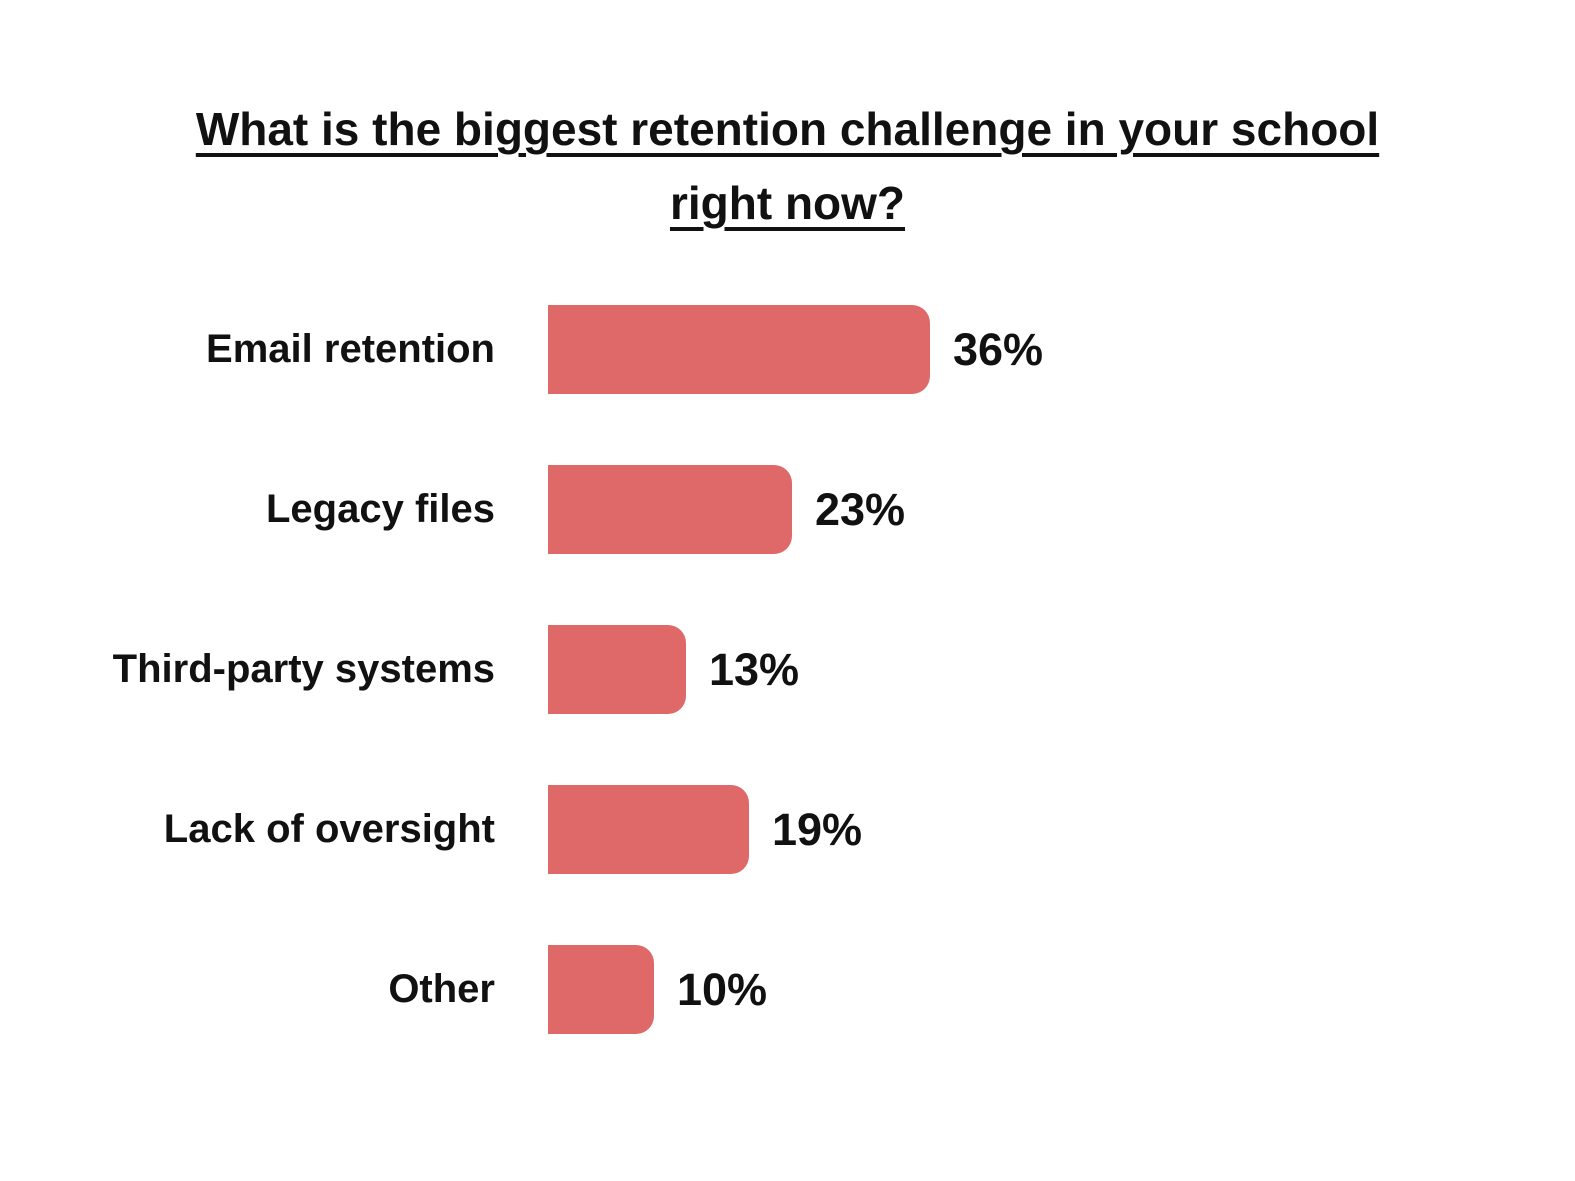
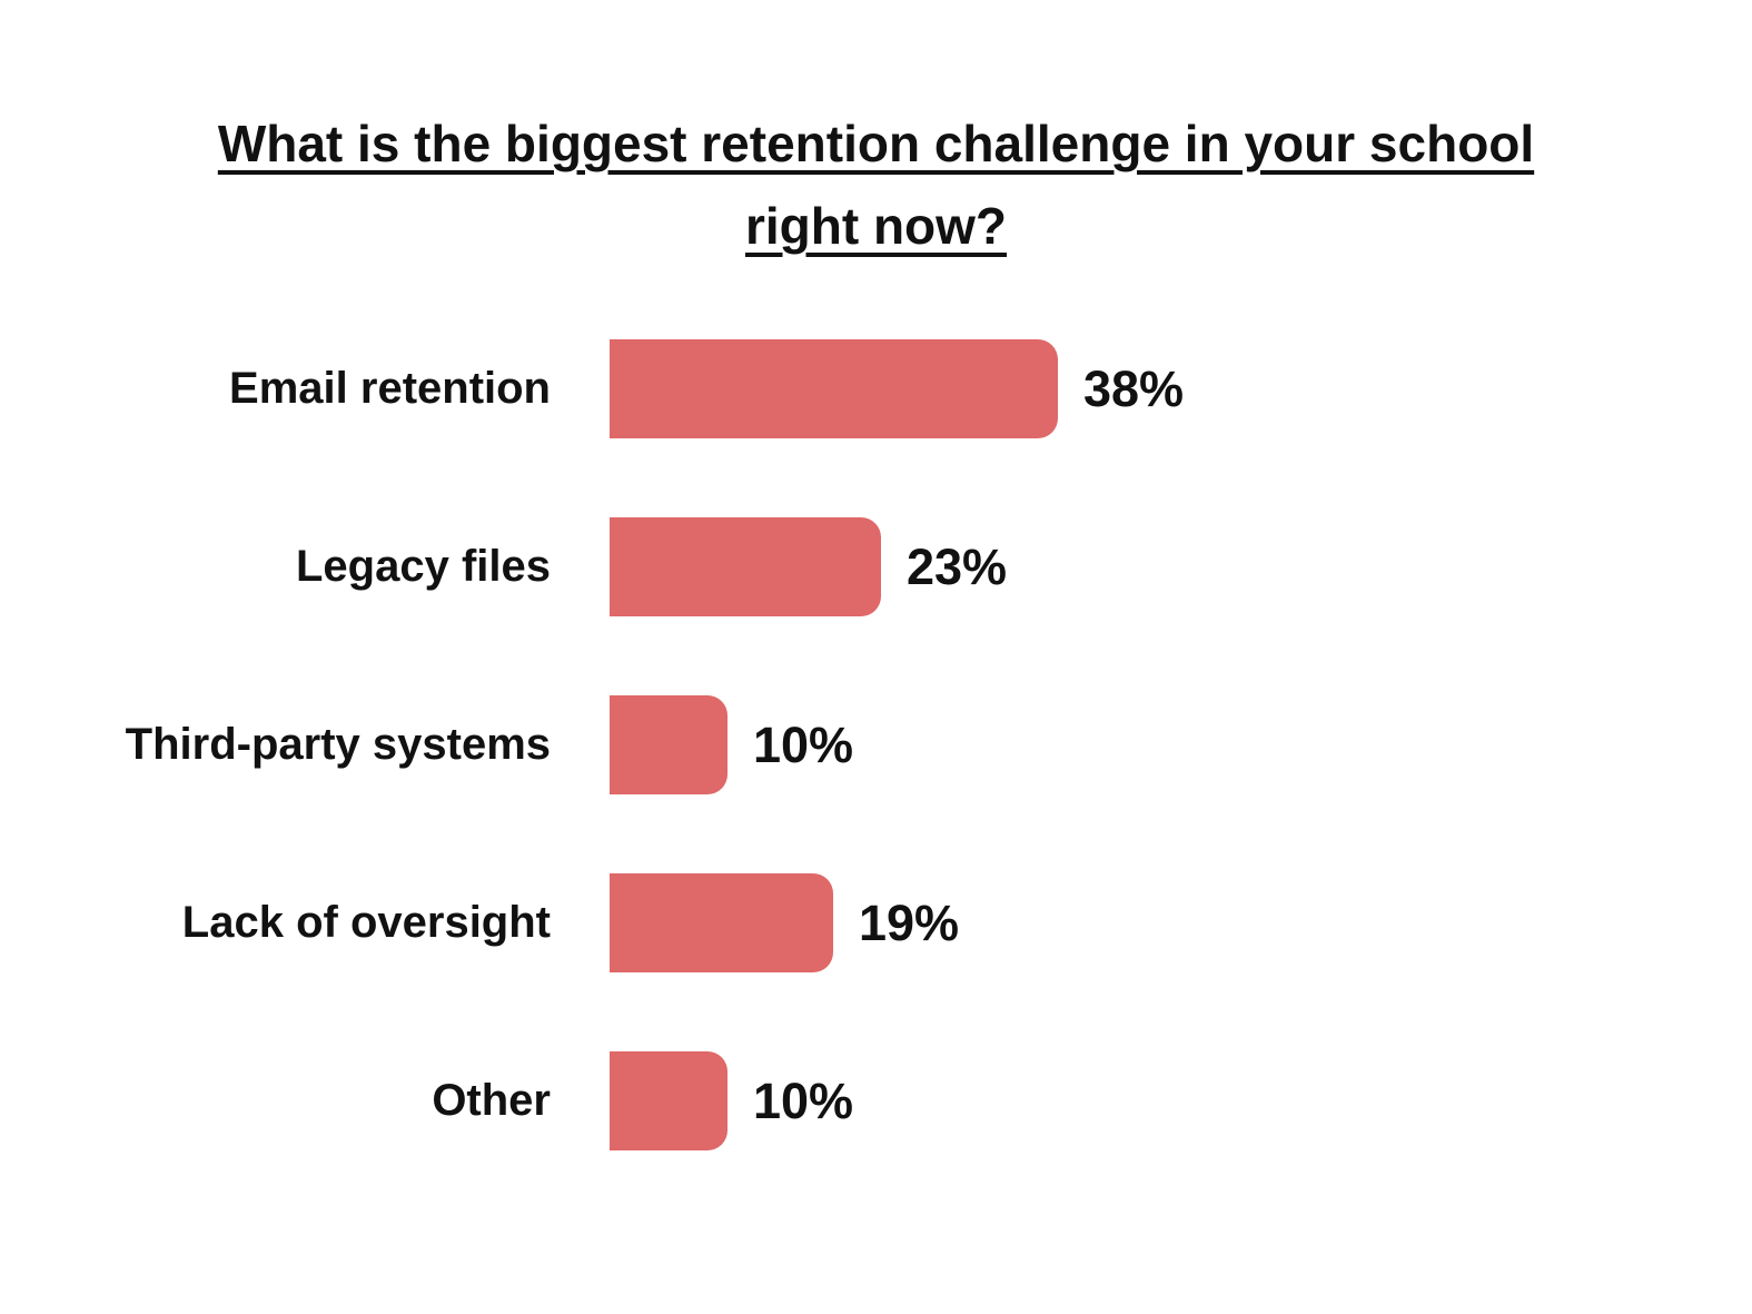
Email retention: 36% -> 38%
Third-party systems: 13% -> 10%
